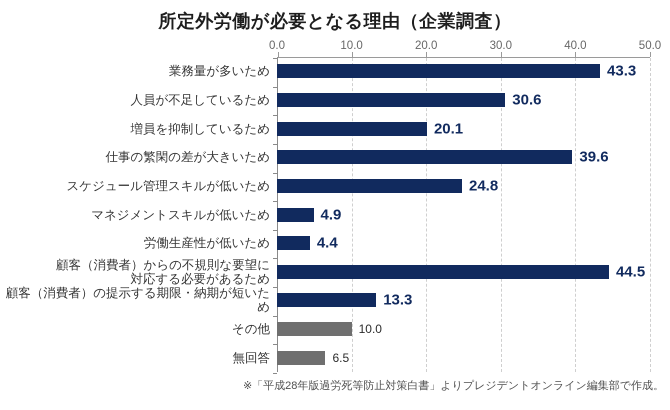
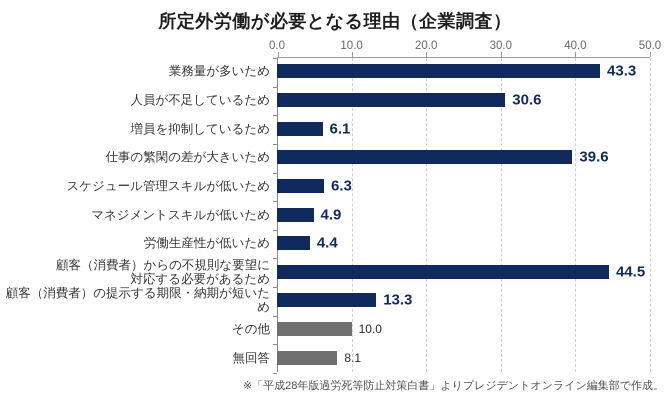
増員を抑制しているため: 20.1 -> 6.1
スケジュール管理スキルが低いため: 24.8 -> 6.3
無回答: 6.5 -> 8.1
